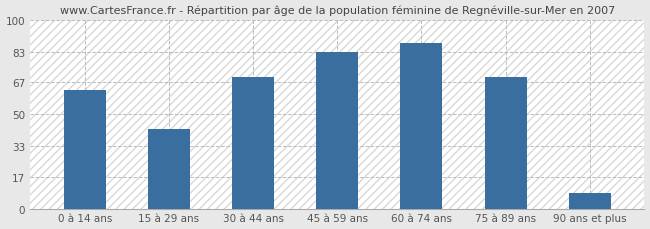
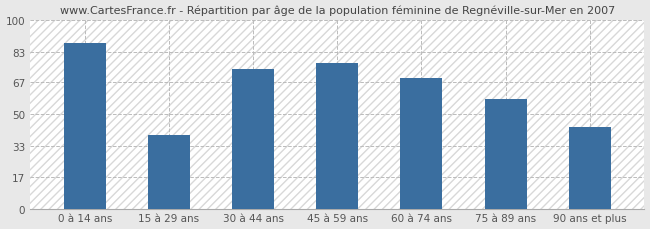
0 à 14 ans: 63 -> 88
15 à 29 ans: 42 -> 39
30 à 44 ans: 70 -> 74
45 à 59 ans: 83 -> 77
60 à 74 ans: 88 -> 69
75 à 89 ans: 70 -> 58
90 ans et plus: 8 -> 43
